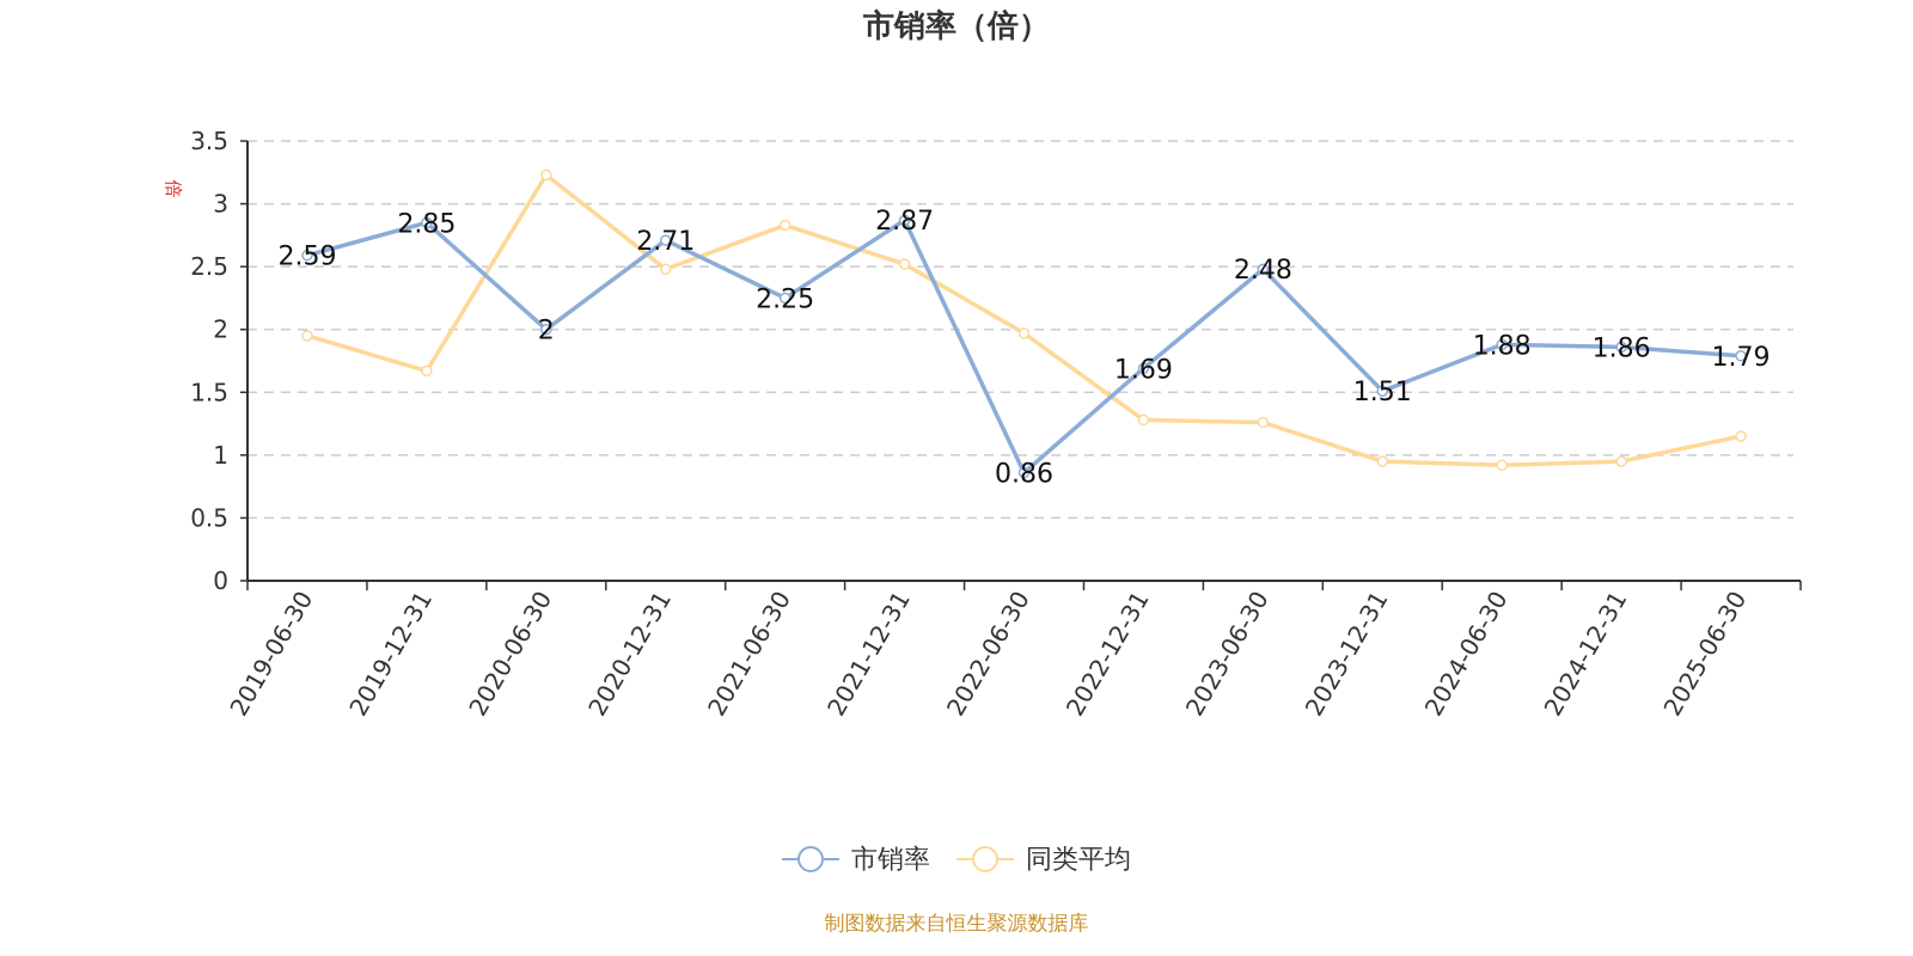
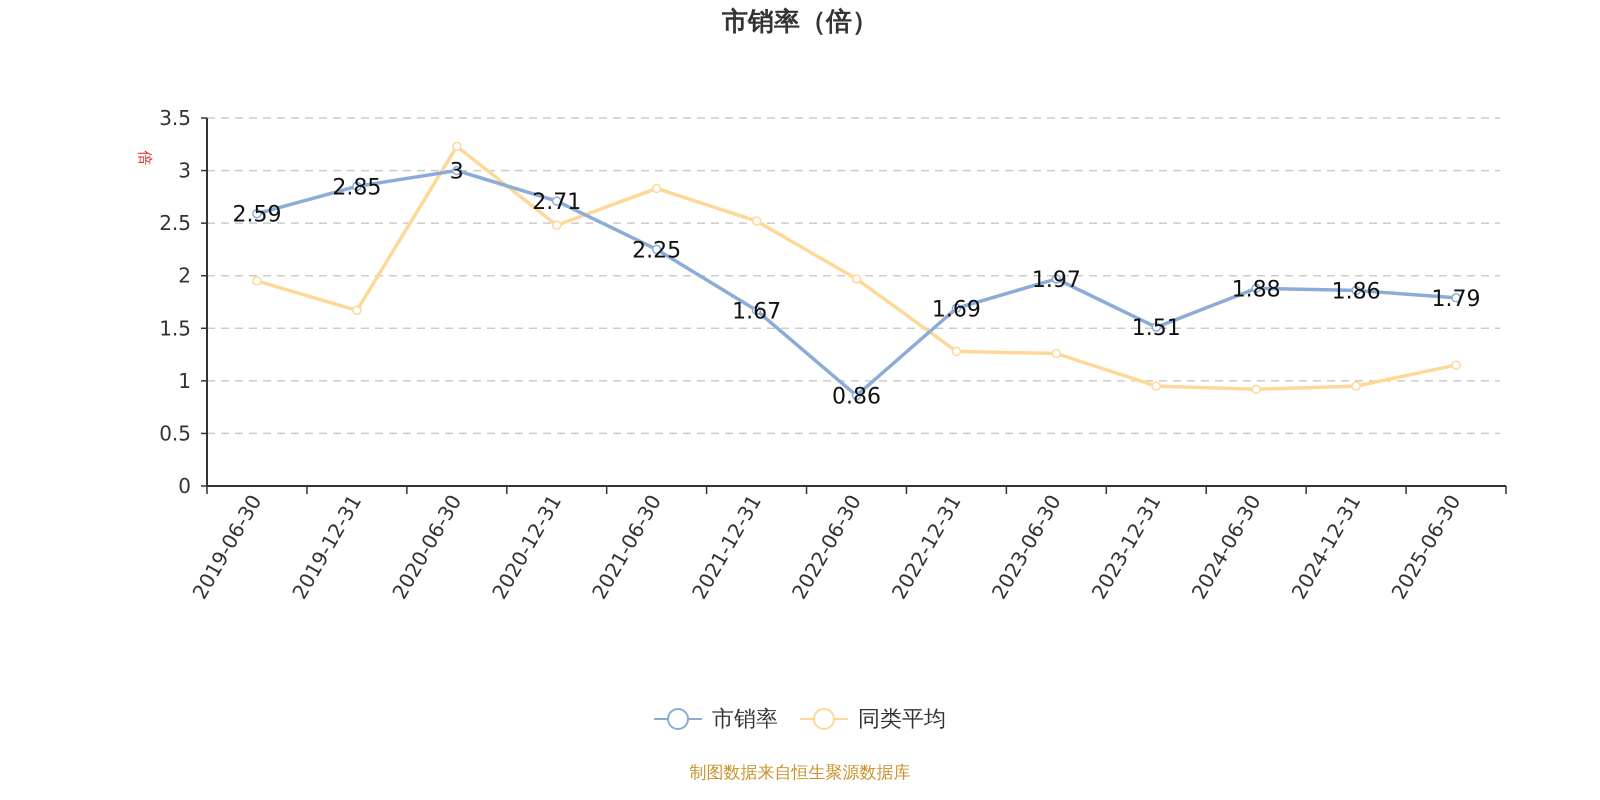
市销率/2020-06-30: 2 -> 3
市销率/2021-12-31: 2.87 -> 1.67
市销率/2023-06-30: 2.48 -> 1.97
